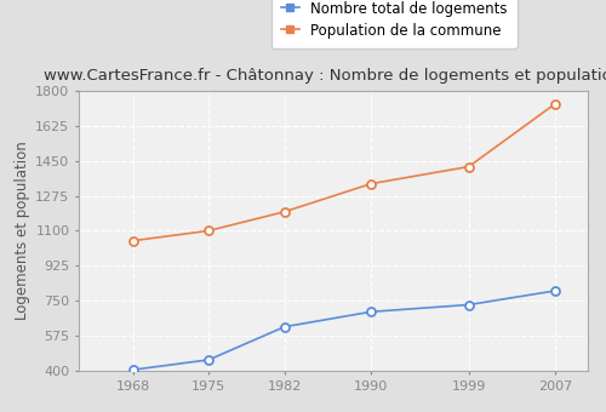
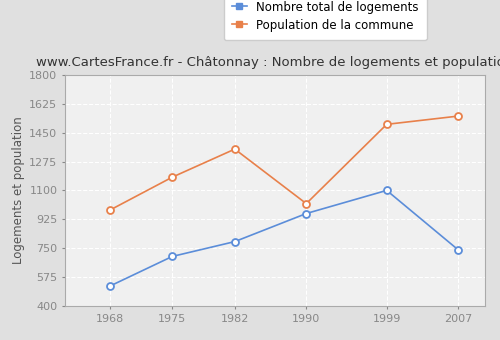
Nombre total de logements/1968: 400 -> 520
Population de la commune/1968: 1050 -> 980
Nombre total de logements/1975: 460 -> 700
Population de la commune/1975: 1100 -> 1180
Nombre total de logements/1982: 620 -> 790
Population de la commune/1982: 1200 -> 1350
Nombre total de logements/1990: 700 -> 960
Population de la commune/1990: 1340 -> 1020
Nombre total de logements/1999: 730 -> 1100
Population de la commune/1999: 1420 -> 1500
Nombre total de logements/2007: 800 -> 740
Population de la commune/2007: 1740 -> 1550
